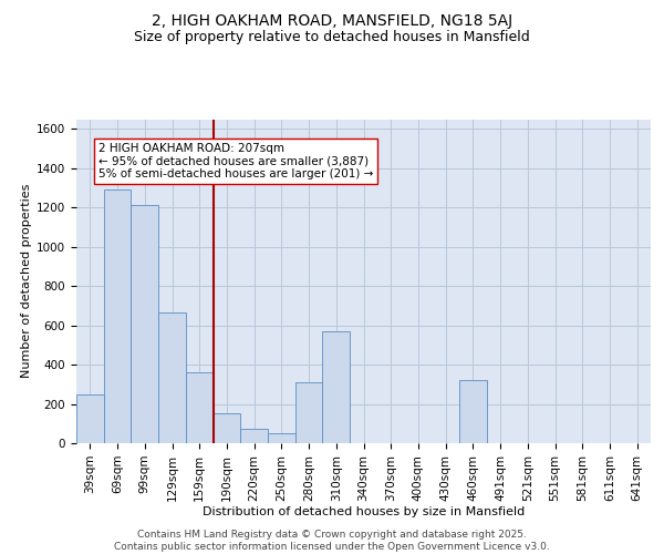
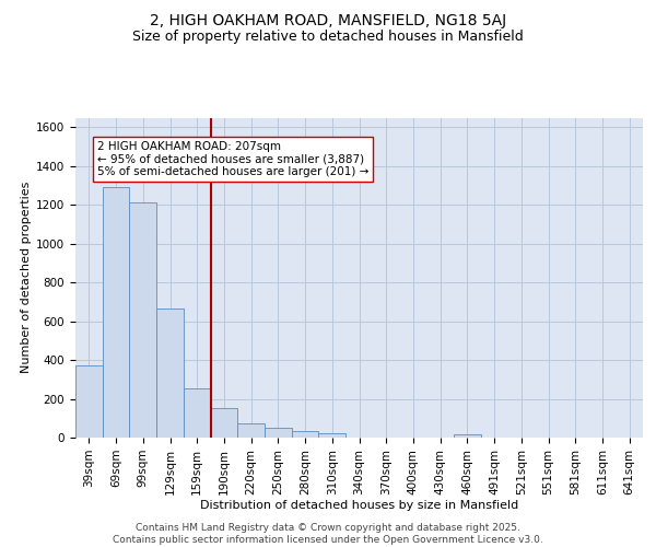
39sqm: 250 -> 380
159sqm: 360 -> 260
280sqm: 310 -> 40
310sqm: 570 -> 20
460sqm: 320 -> 20
